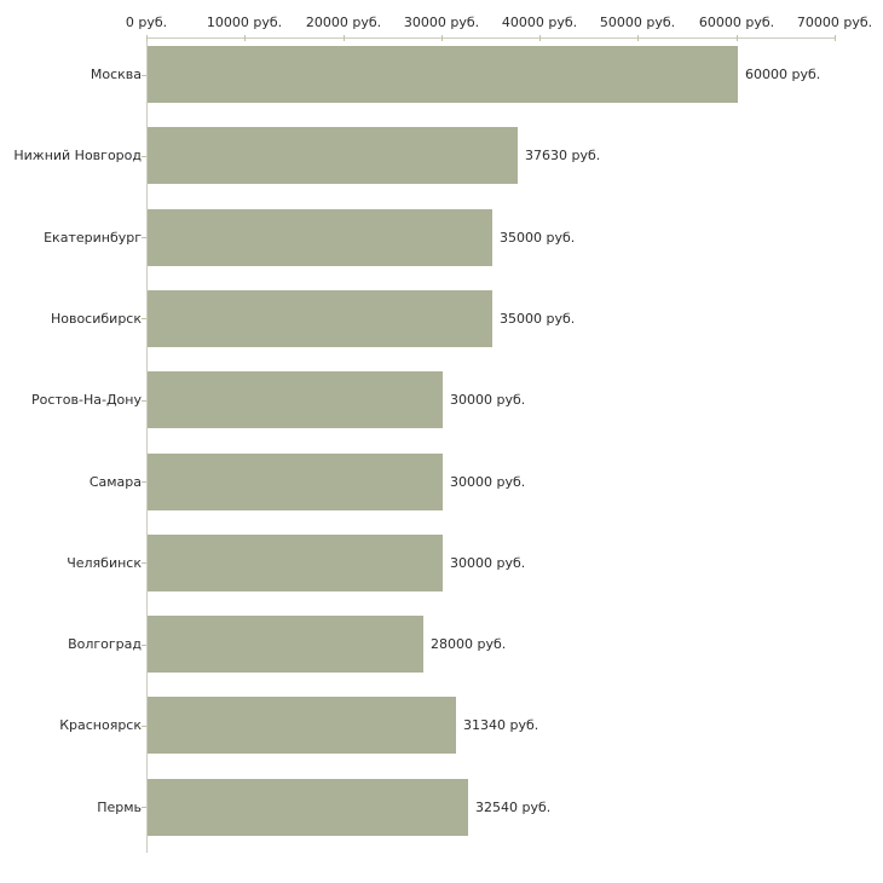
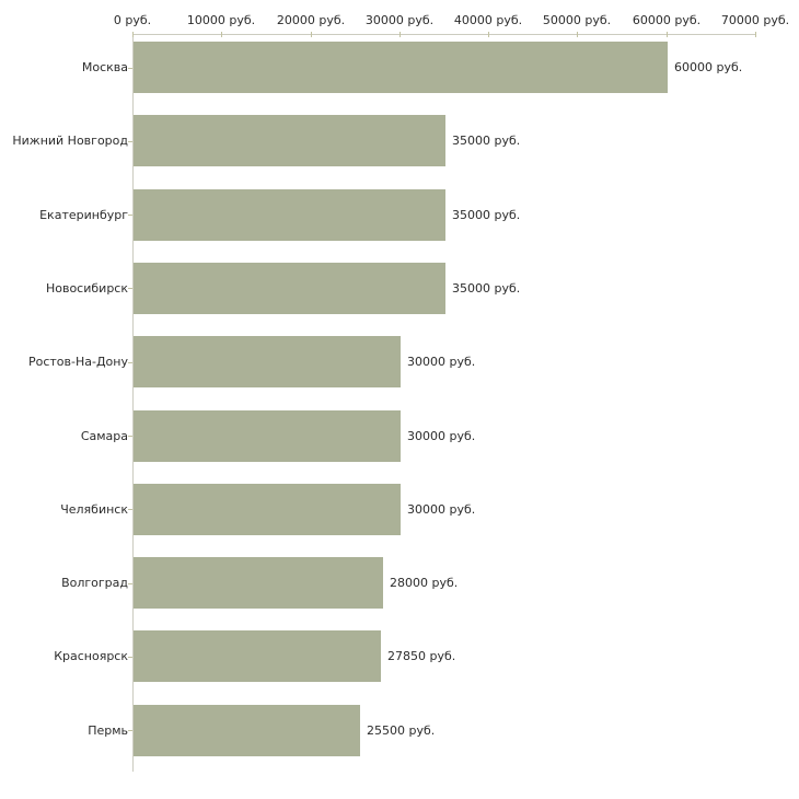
Нижний Новгород: 37630 -> 35000
Красноярск: 31340 -> 27850
Пермь: 32540 -> 25500
